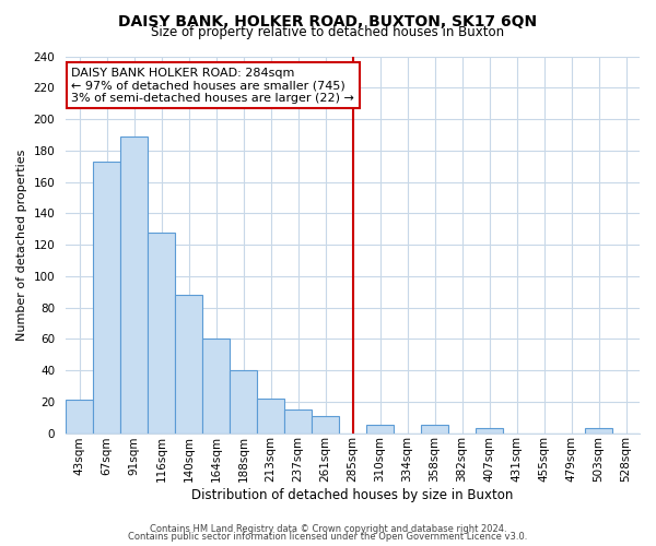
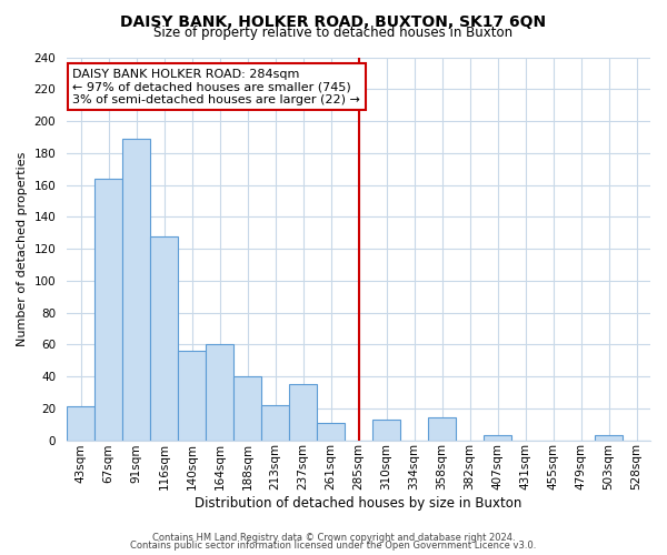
67sqm: 173 -> 164
140sqm: 88 -> 56
237sqm: 15 -> 35
310sqm: 5 -> 13
358sqm: 5 -> 14
